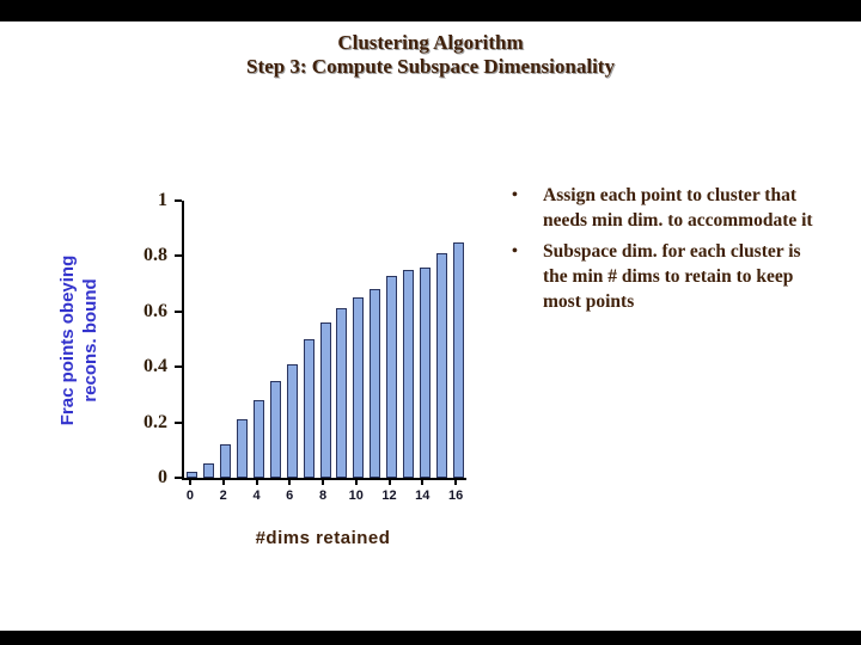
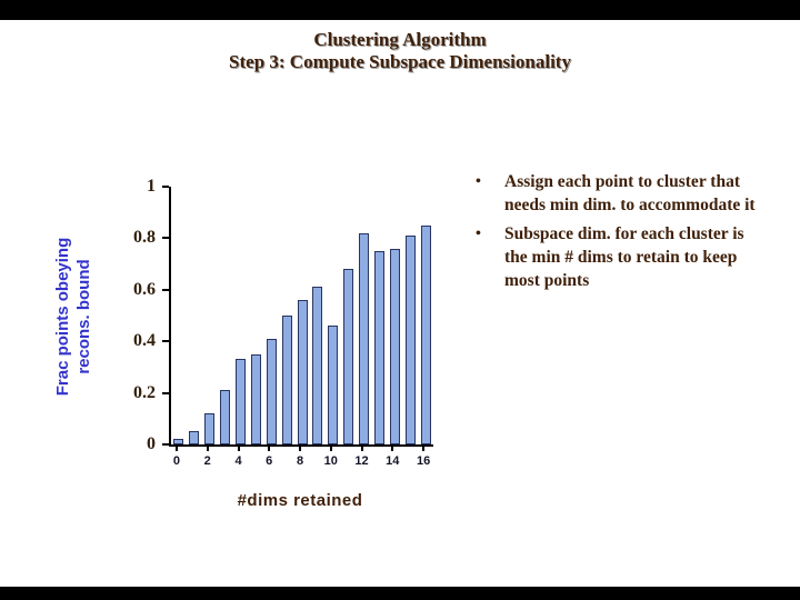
4: 0.28 -> 0.33
10: 0.65 -> 0.46
12: 0.73 -> 0.82
